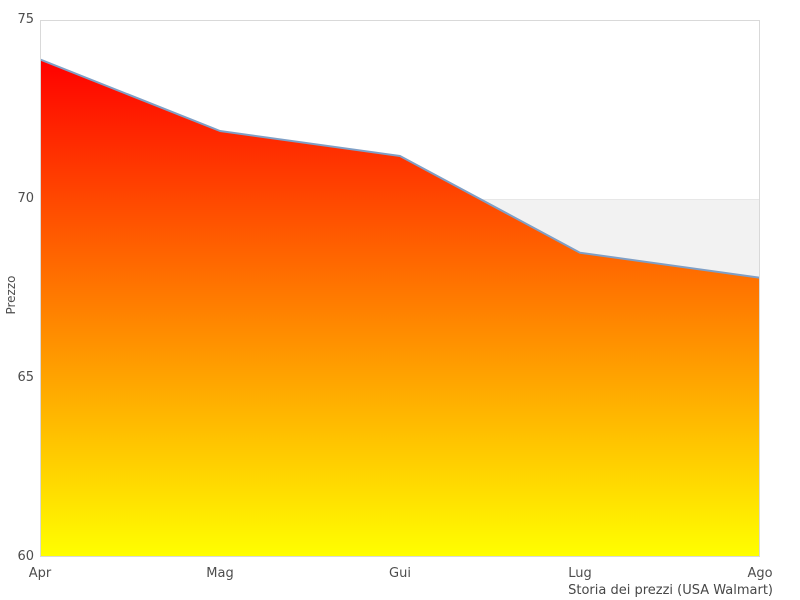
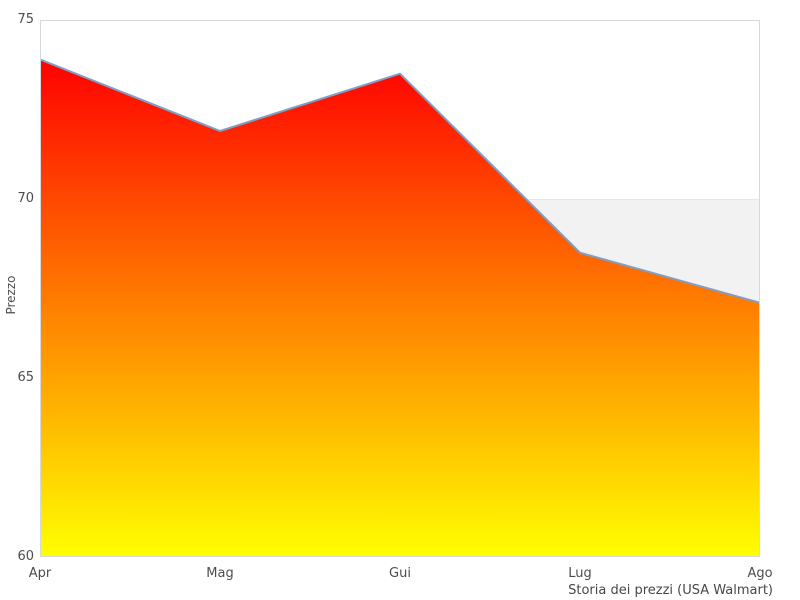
Gui: 71.2 -> 73.5
Ago: 67.8 -> 67.1
